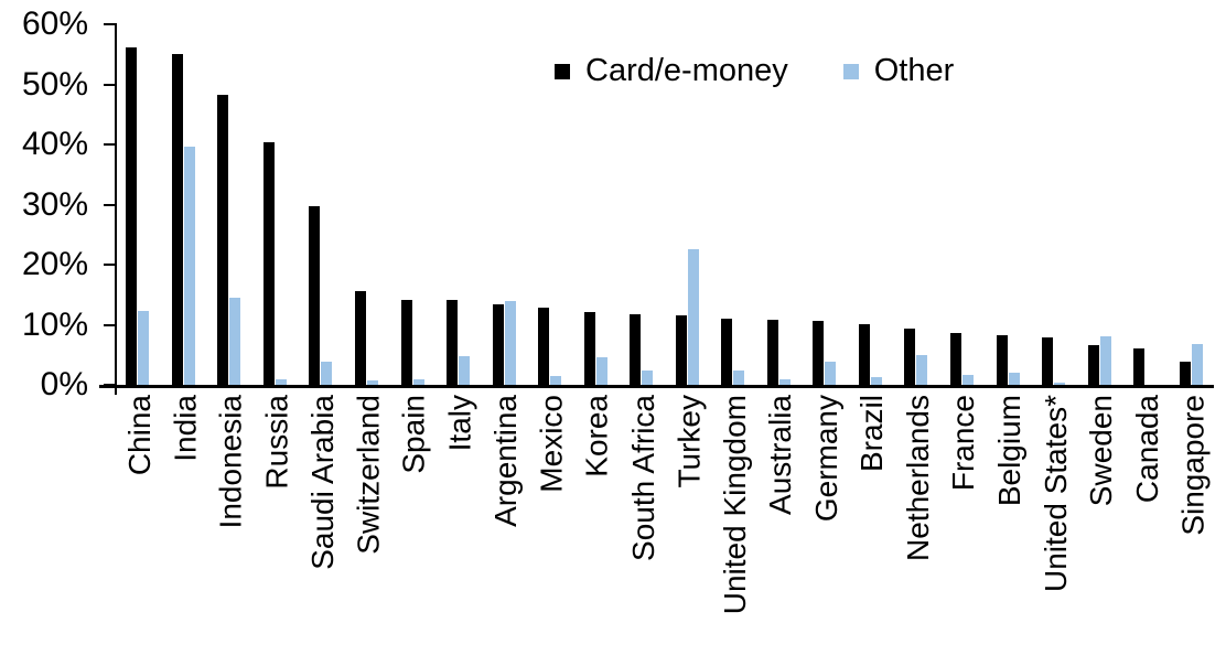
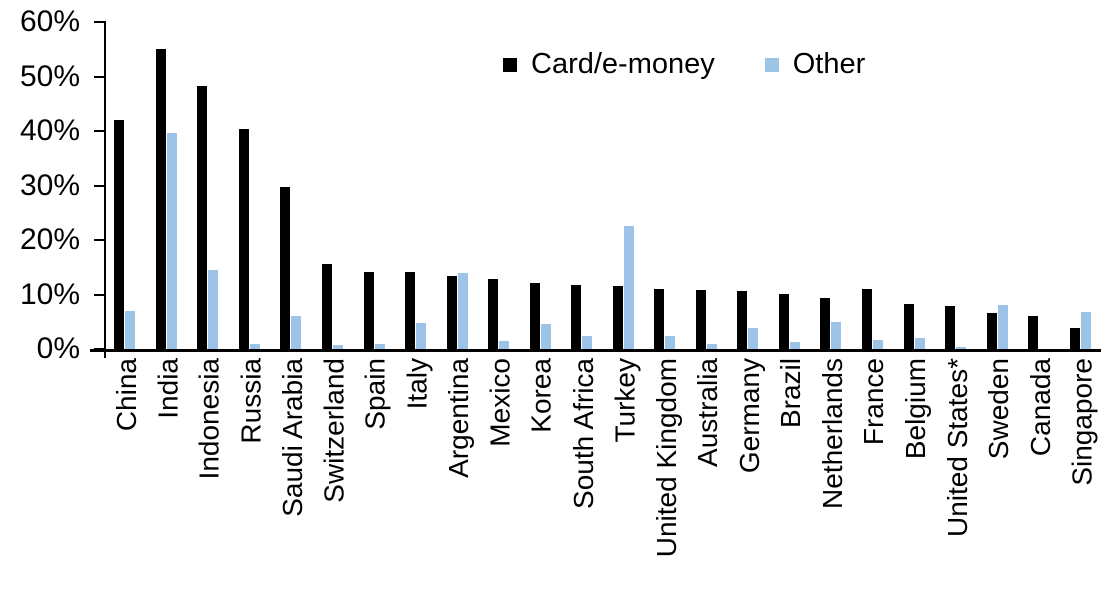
Card/e-money/China: 56% -> 42%
Other/China: 12% -> 7%
Other/Saudi Arabia: 4% -> 6%
Card/e-money/France: 9% -> 11%
